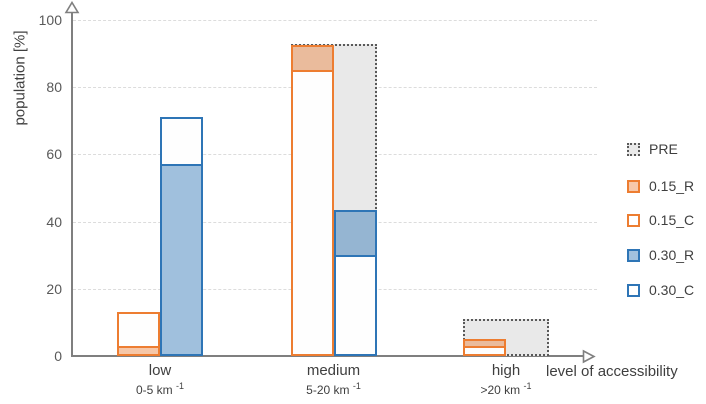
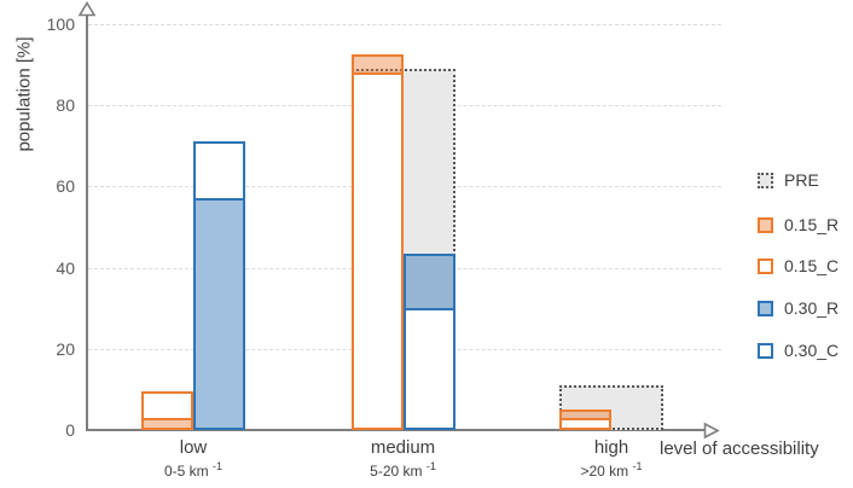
0.15_C/low: 13 -> 10
PRE/medium: 93 -> 89
0.15_C/medium: 85 -> 88
